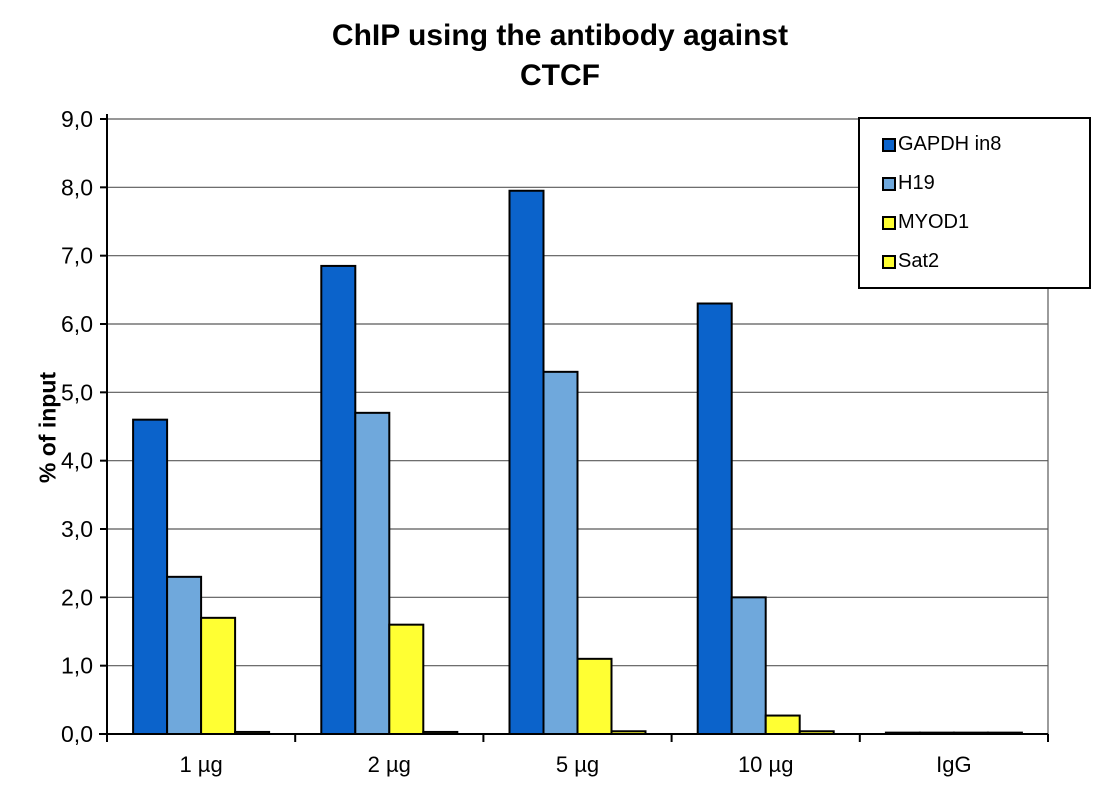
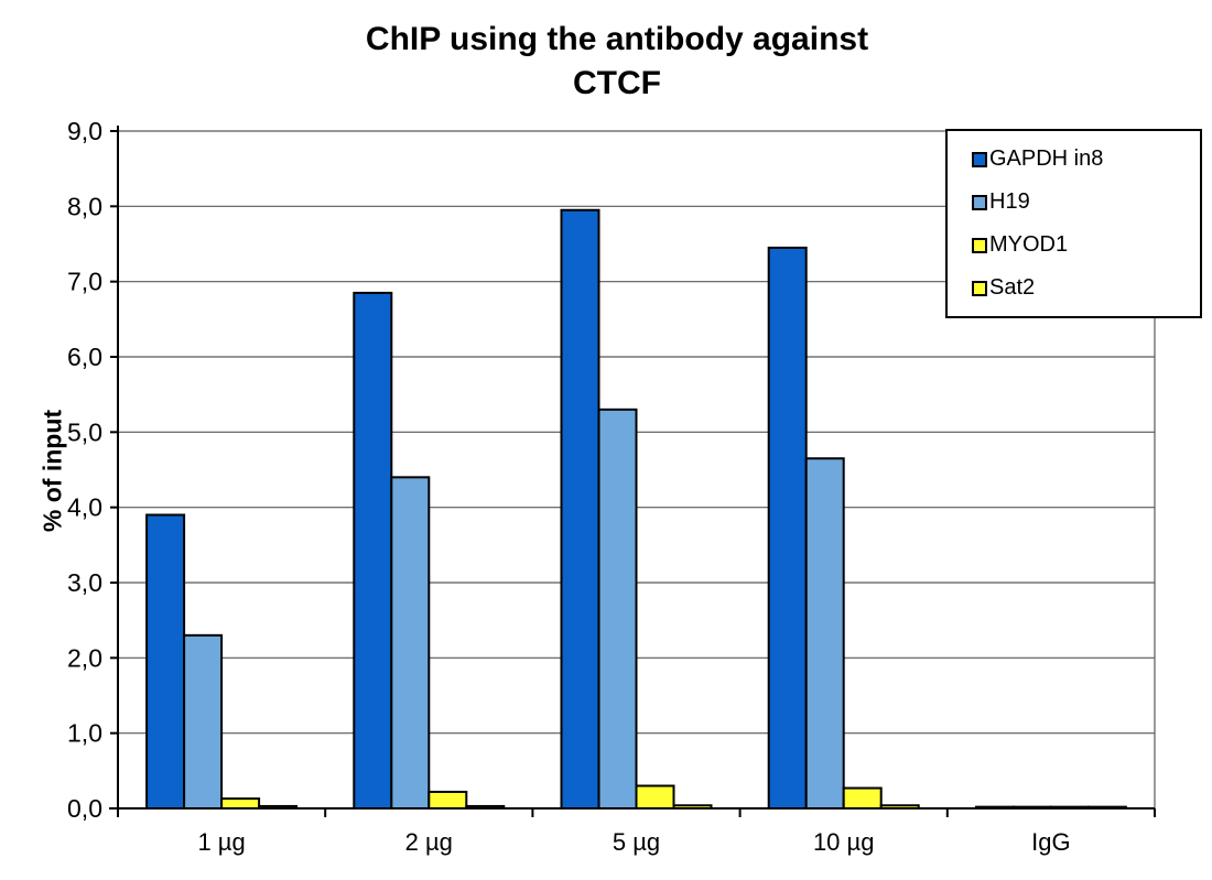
GAPDH in8/1 µg: 4,6 -> 3,9
MYOD1/1 µg: 1,7 -> 0,1
H19/2 µg: 4,7 -> 4,4
MYOD1/2 µg: 1,6 -> 0,2
MYOD1/5 µg: 1,1 -> 0,3
GAPDH in8/10 µg: 6,3 -> 7,5
H19/10 µg: 2,0 -> 4,7
